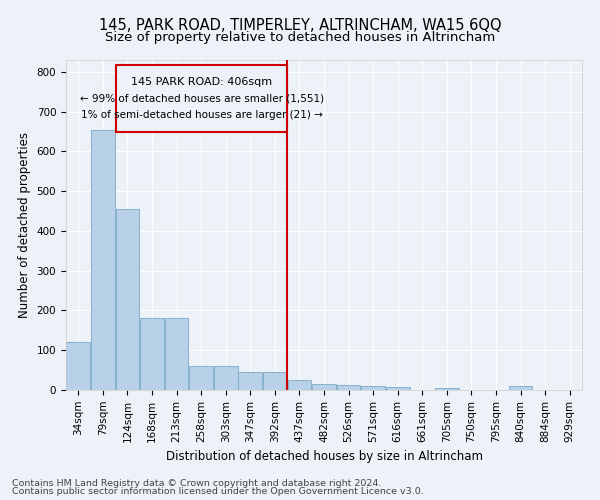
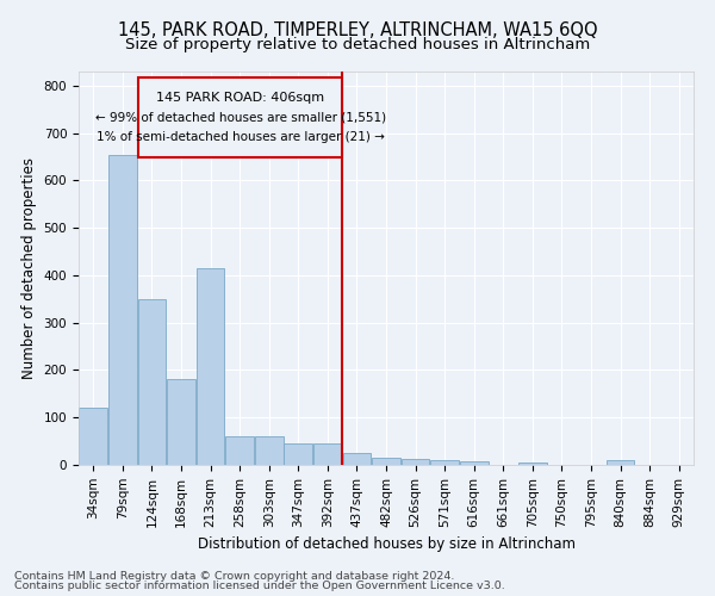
124sqm: 455 -> 350
213sqm: 180 -> 415
